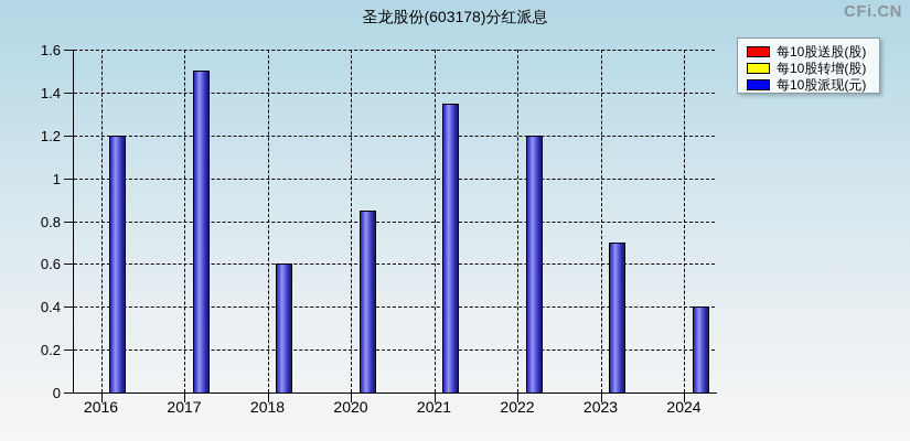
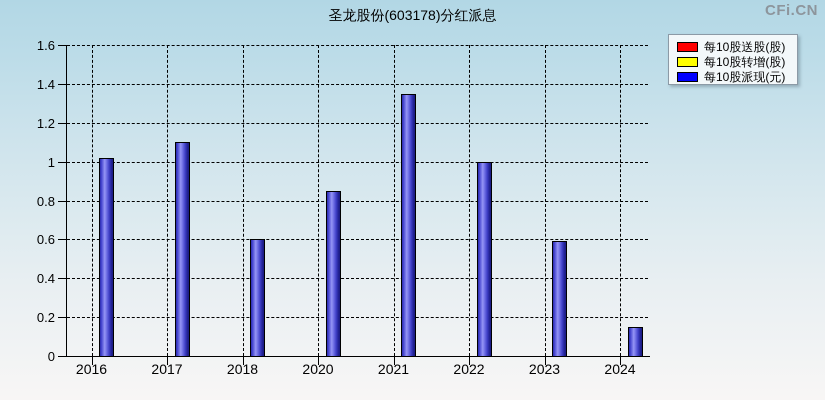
每10股派现(元)/2016: 1.20 -> 1.02
每10股派现(元)/2017: 1.50 -> 1.10
每10股派现(元)/2022: 1.20 -> 1.00
每10股派现(元)/2023: 0.70 -> 0.59
每10股派现(元)/2024: 0.40 -> 0.15
